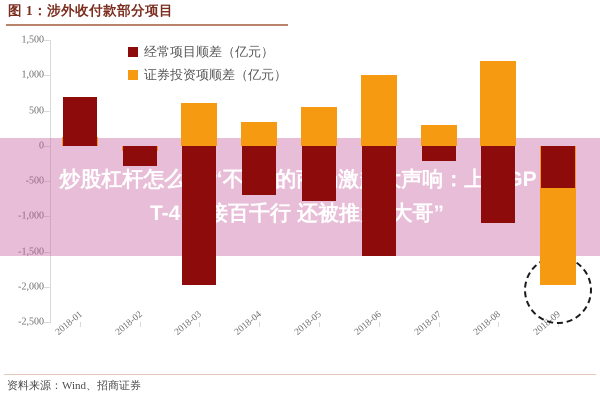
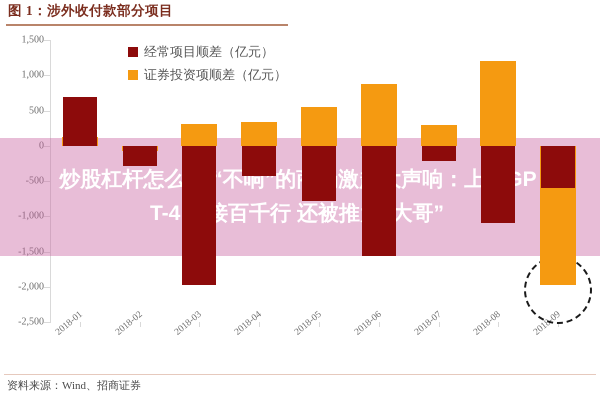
证券投资项顺差（亿元）/2018-03: 600 -> 300
经常项目顺差（亿元）/2018-04: -700 -> -400
证券投资项顺差（亿元）/2018-06: 1000 -> 900
